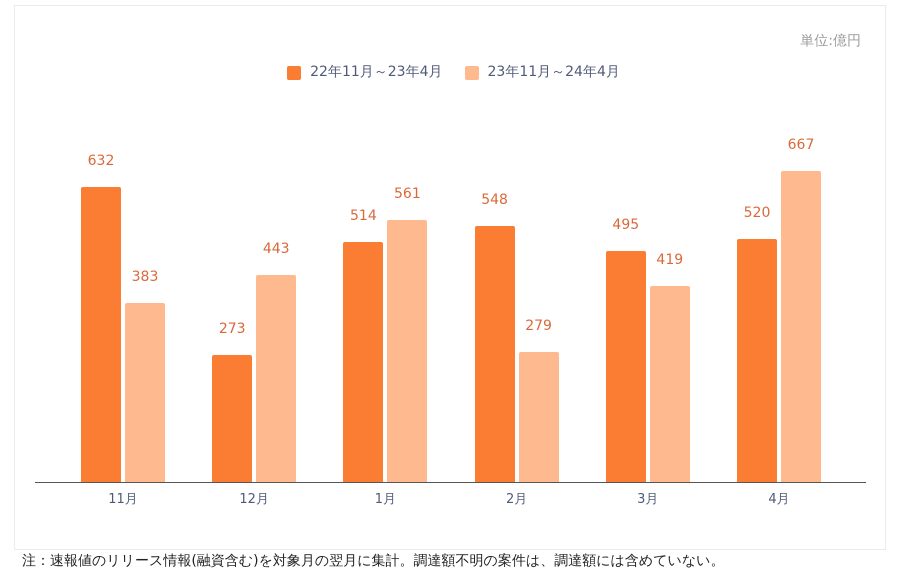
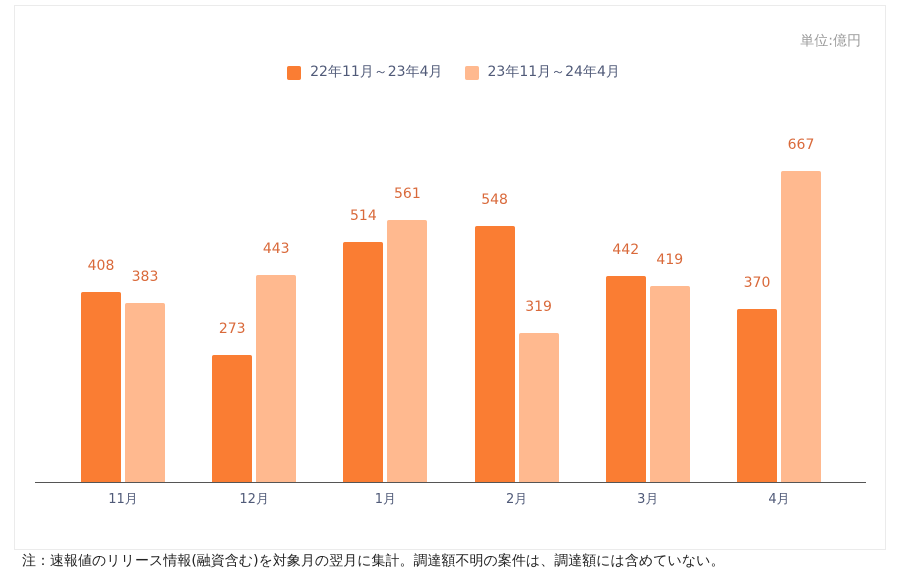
22年11月～23年4月/11月: 632 -> 408
23年11月～24年4月/2月: 279 -> 319
22年11月～23年4月/3月: 495 -> 442
22年11月～23年4月/4月: 520 -> 370
